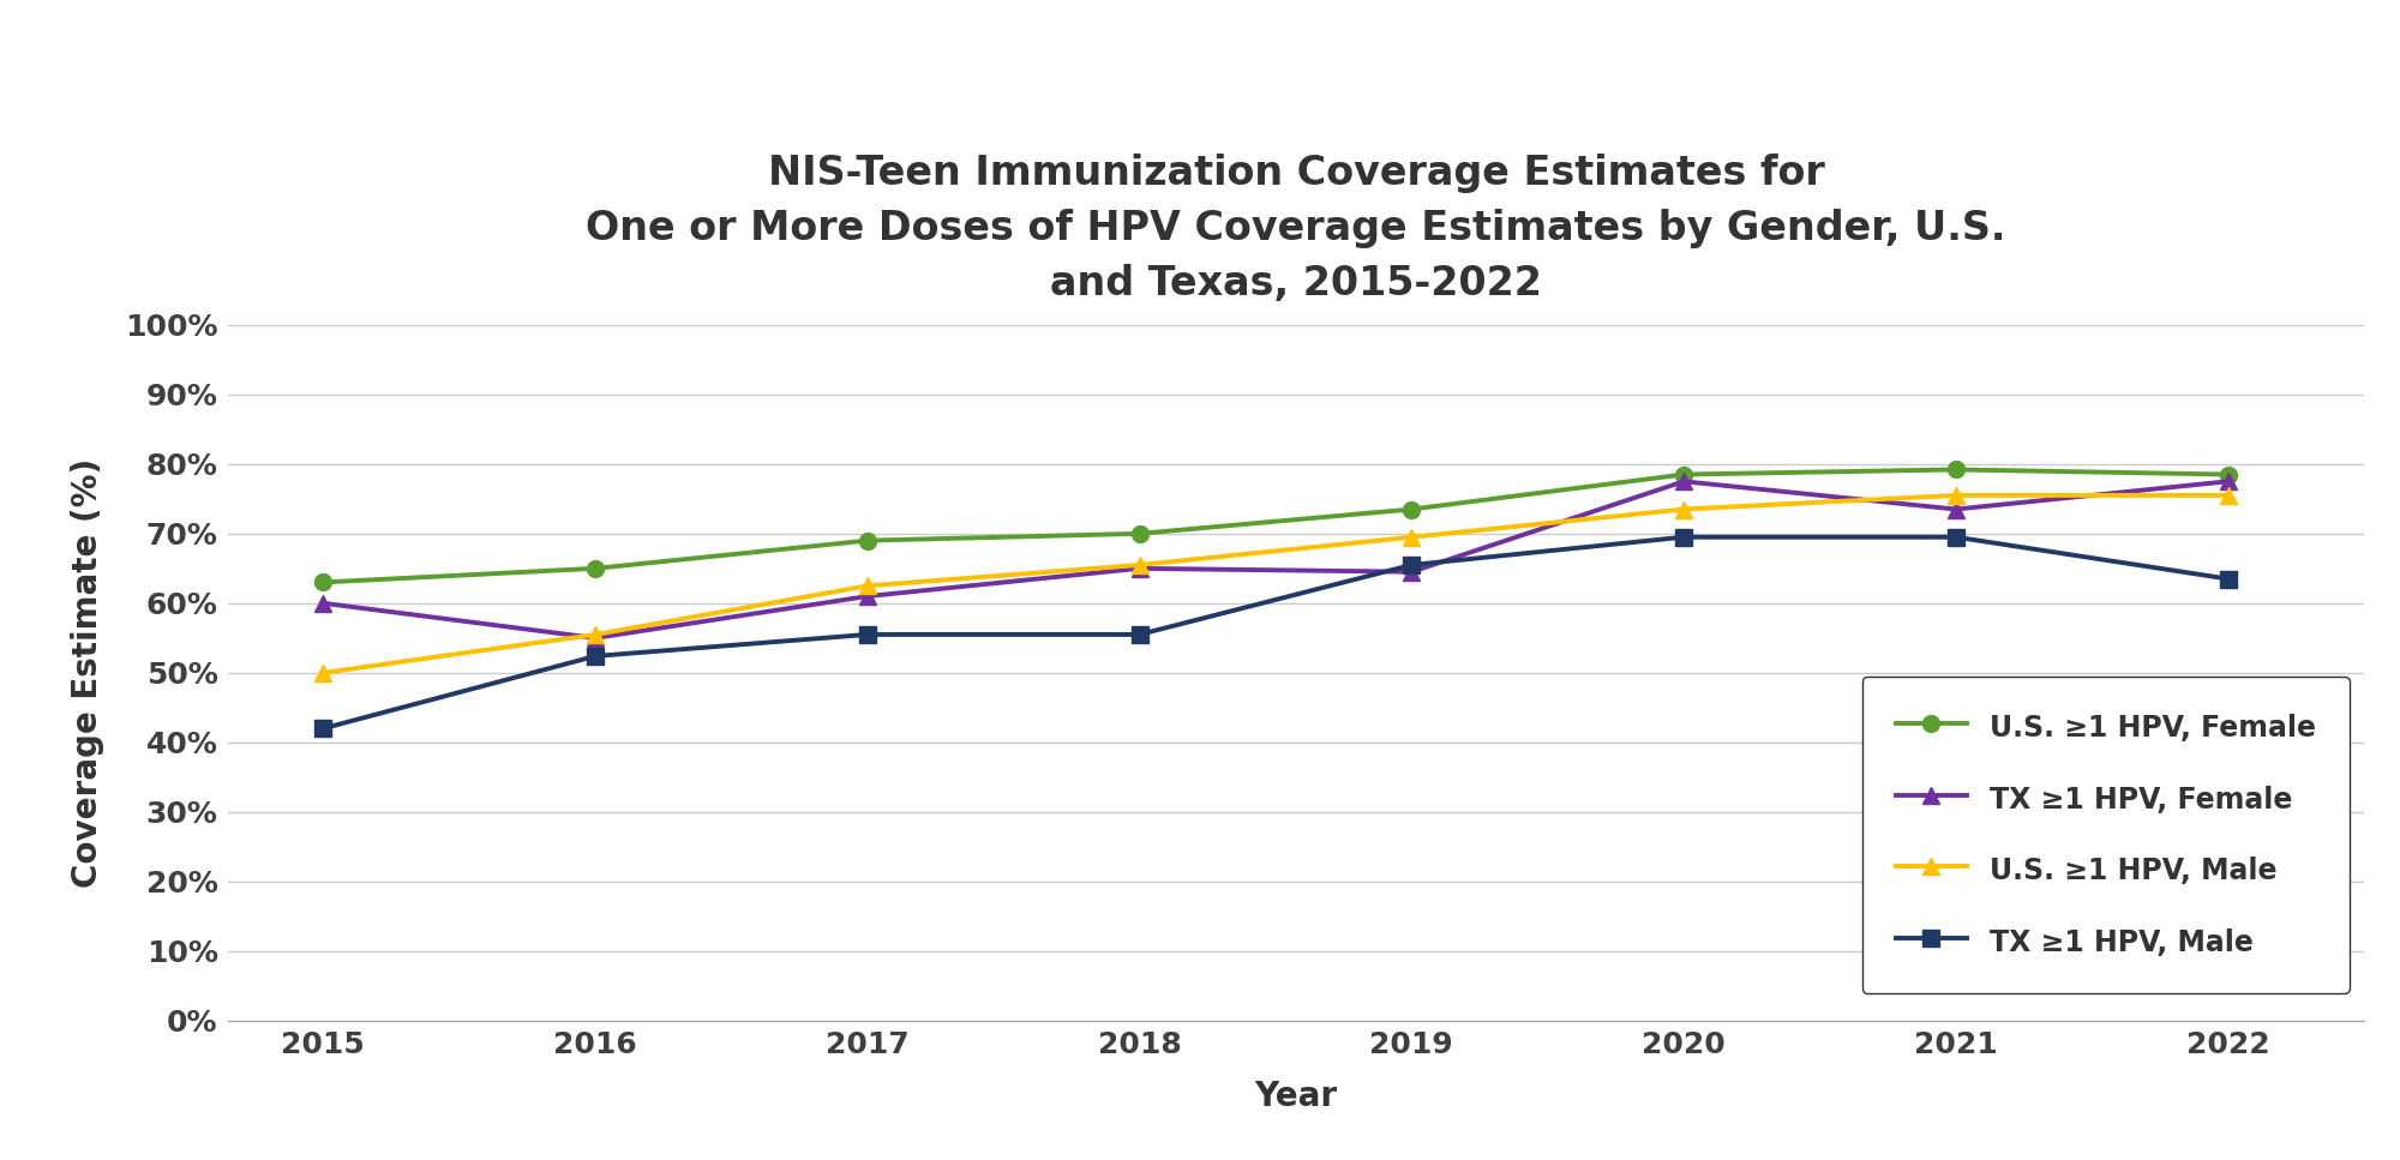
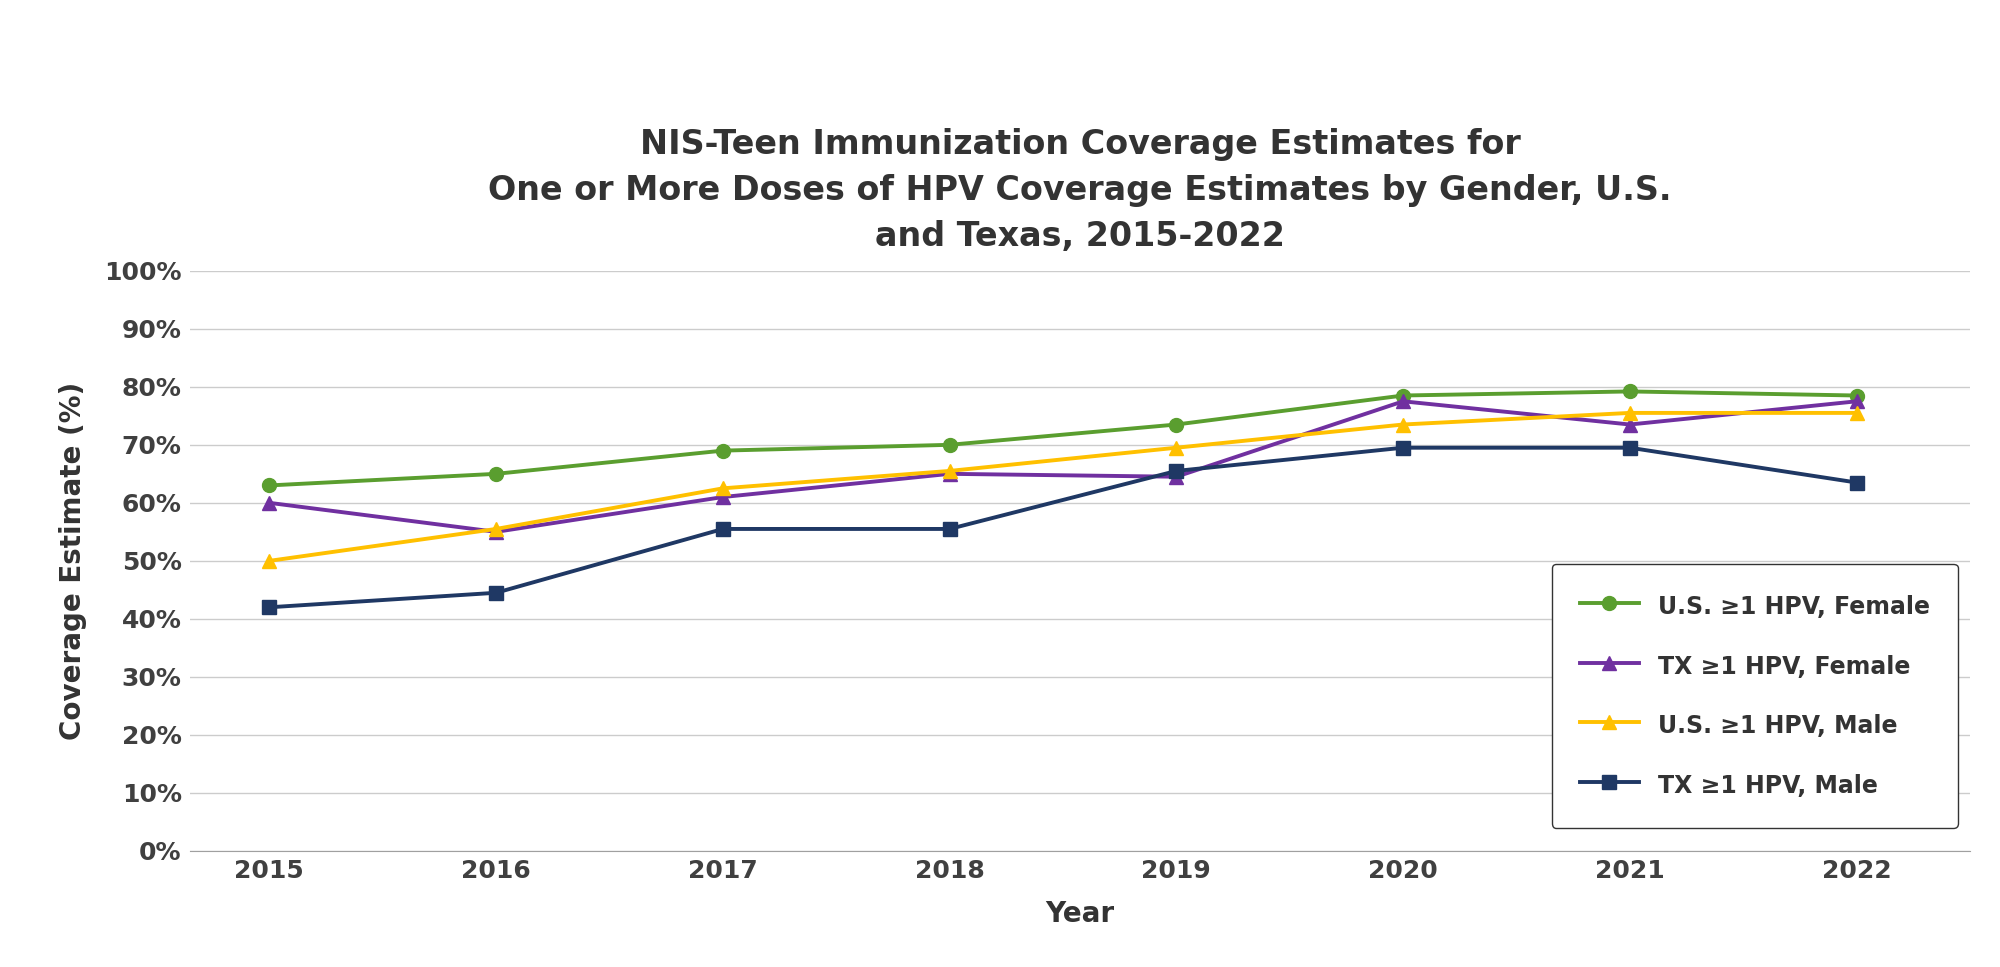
TX ≥1 HPV, Male/2016: 52.4% -> 44.5%
